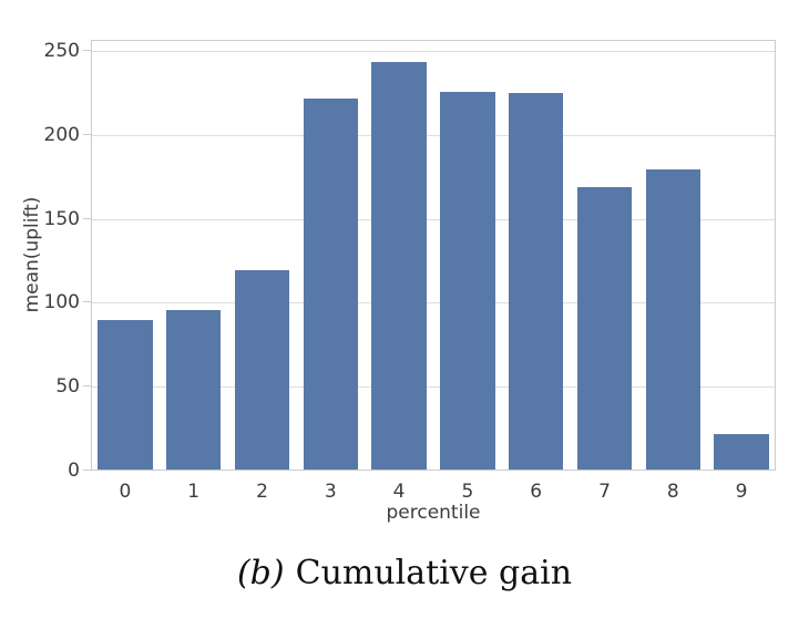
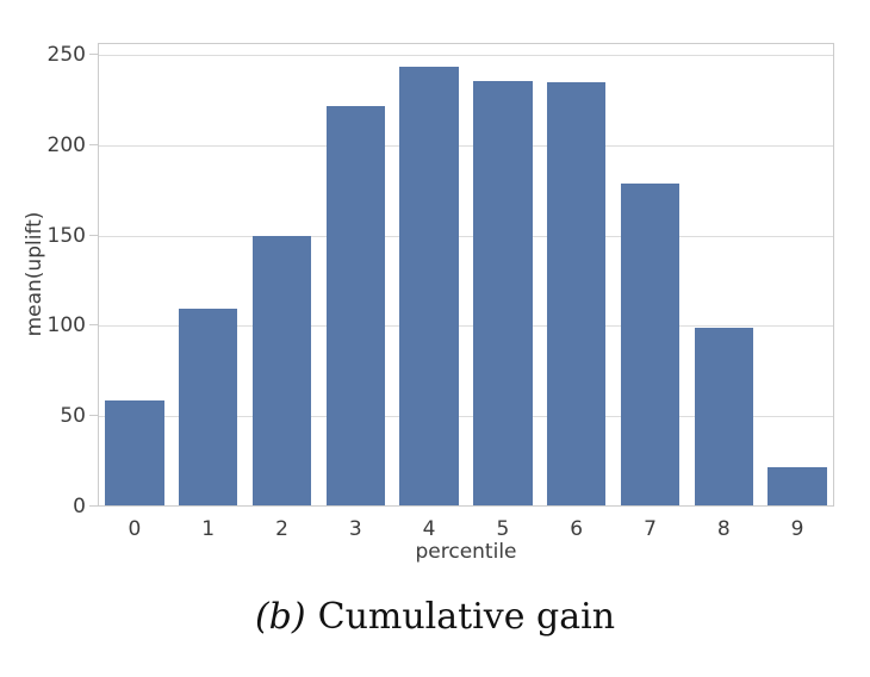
0: 89 -> 58
1: 95 -> 109
2: 119 -> 149
5: 225 -> 235
6: 224 -> 234
7: 168 -> 178
8: 179 -> 98
